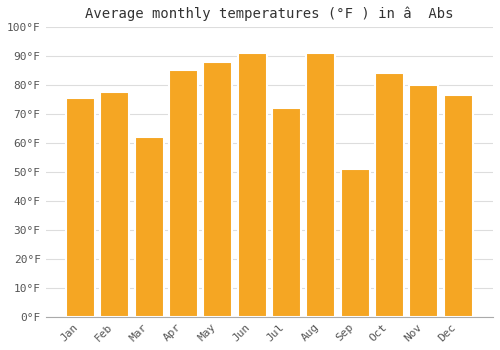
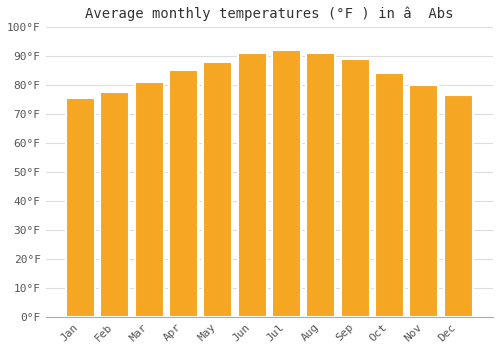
Mar: 62.0°F -> 81.0°F
Jul: 72.0°F -> 92.0°F
Sep: 51.0°F -> 89.0°F
